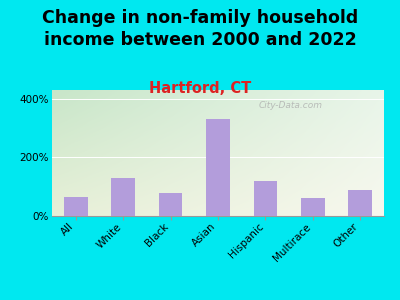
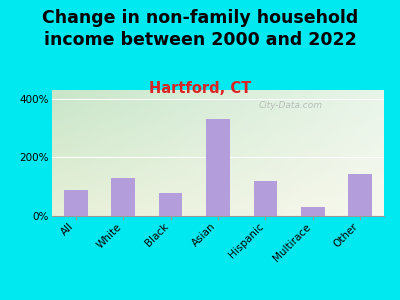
All: 65% -> 90%
Multirace: 60% -> 30%
Other: 90% -> 145%
